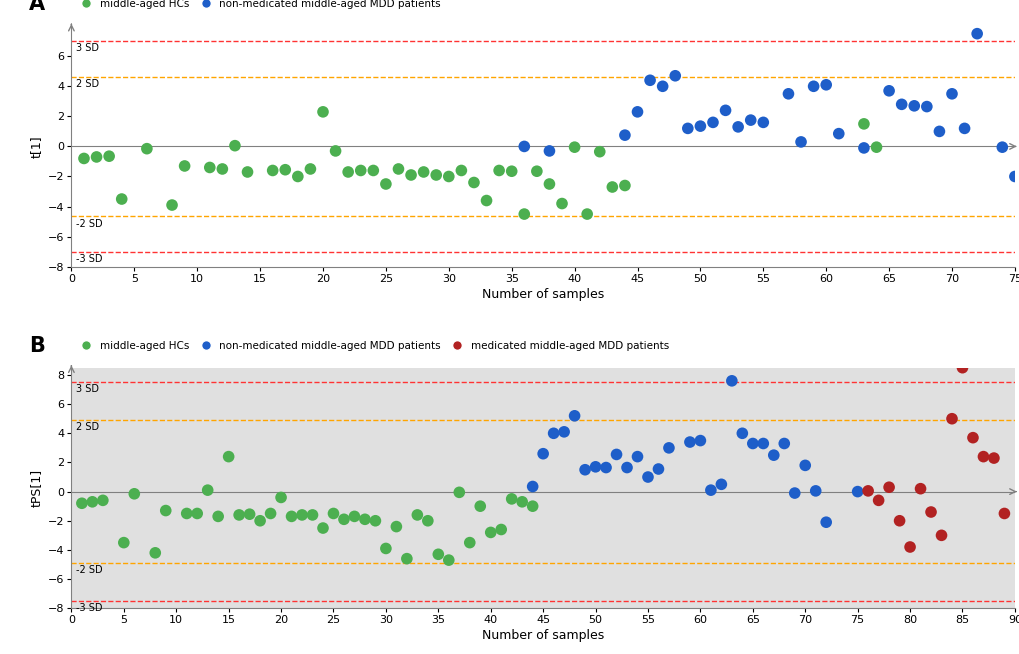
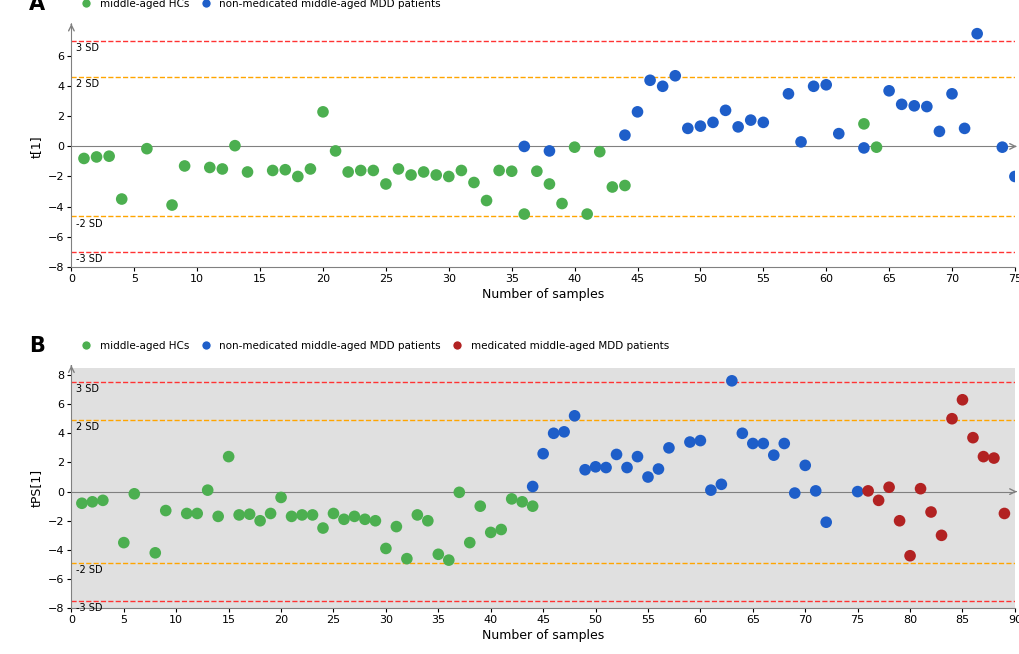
medicated middle-aged MDD patients/80: -3.8 -> -4.4
medicated middle-aged MDD patients/85: 8.5 -> 6.3
